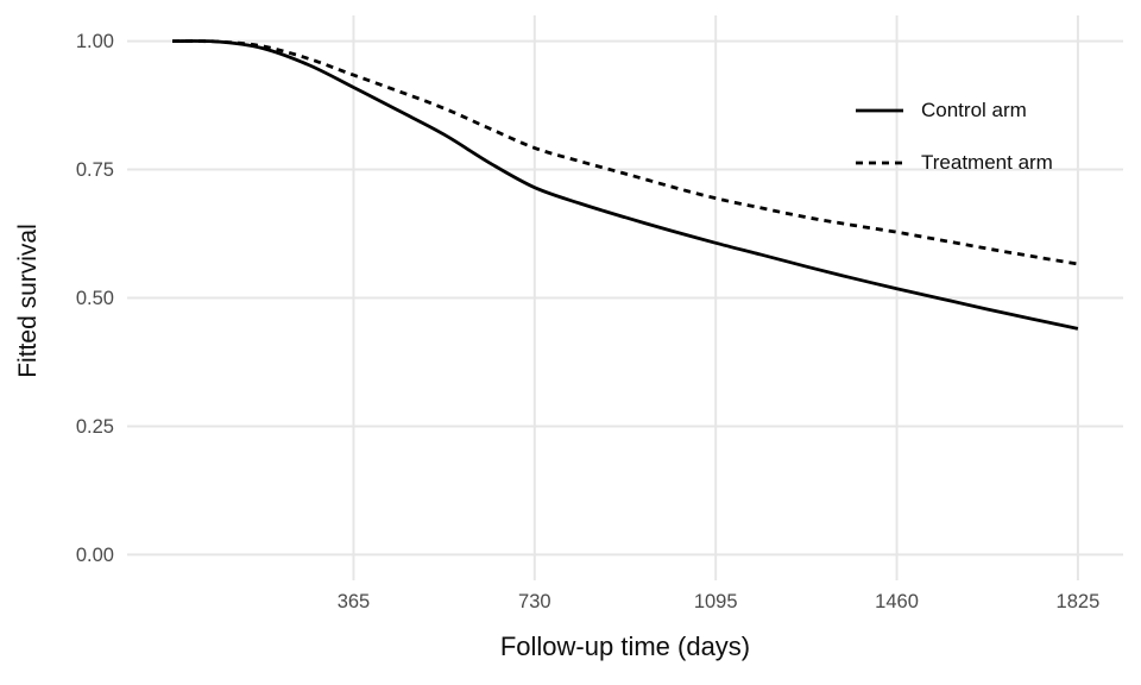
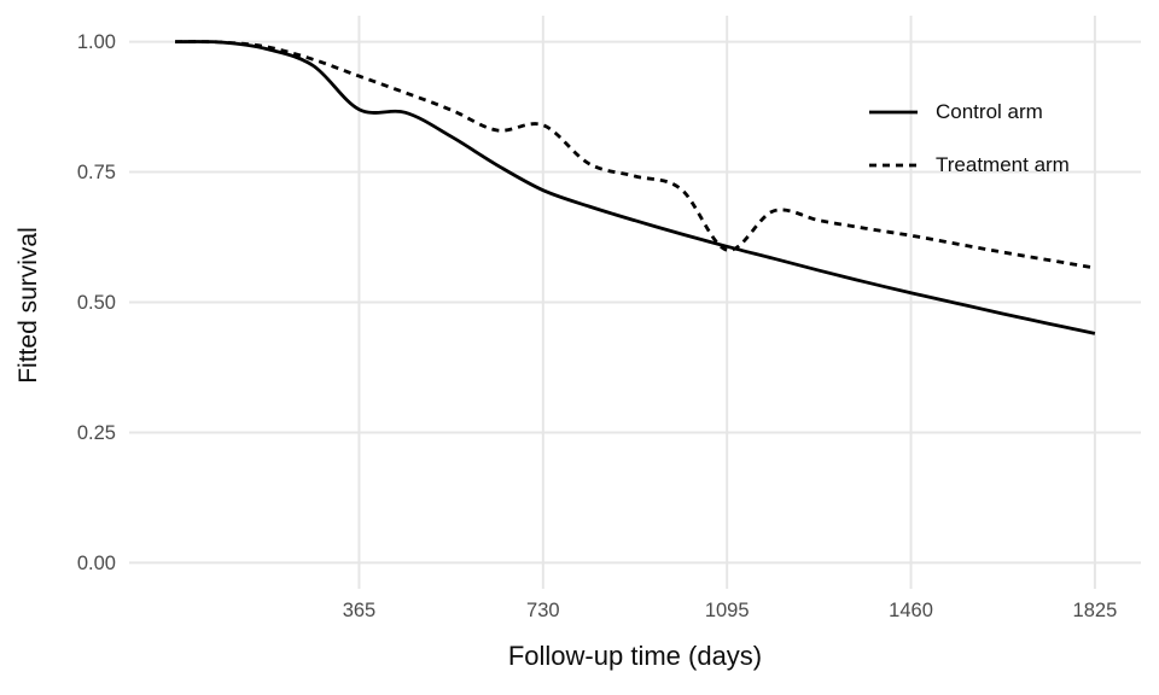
Control arm/365: 0.91 -> 0.87
Treatment arm/730: 0.79 -> 0.84
Treatment arm/1095: 0.69 -> 0.60
